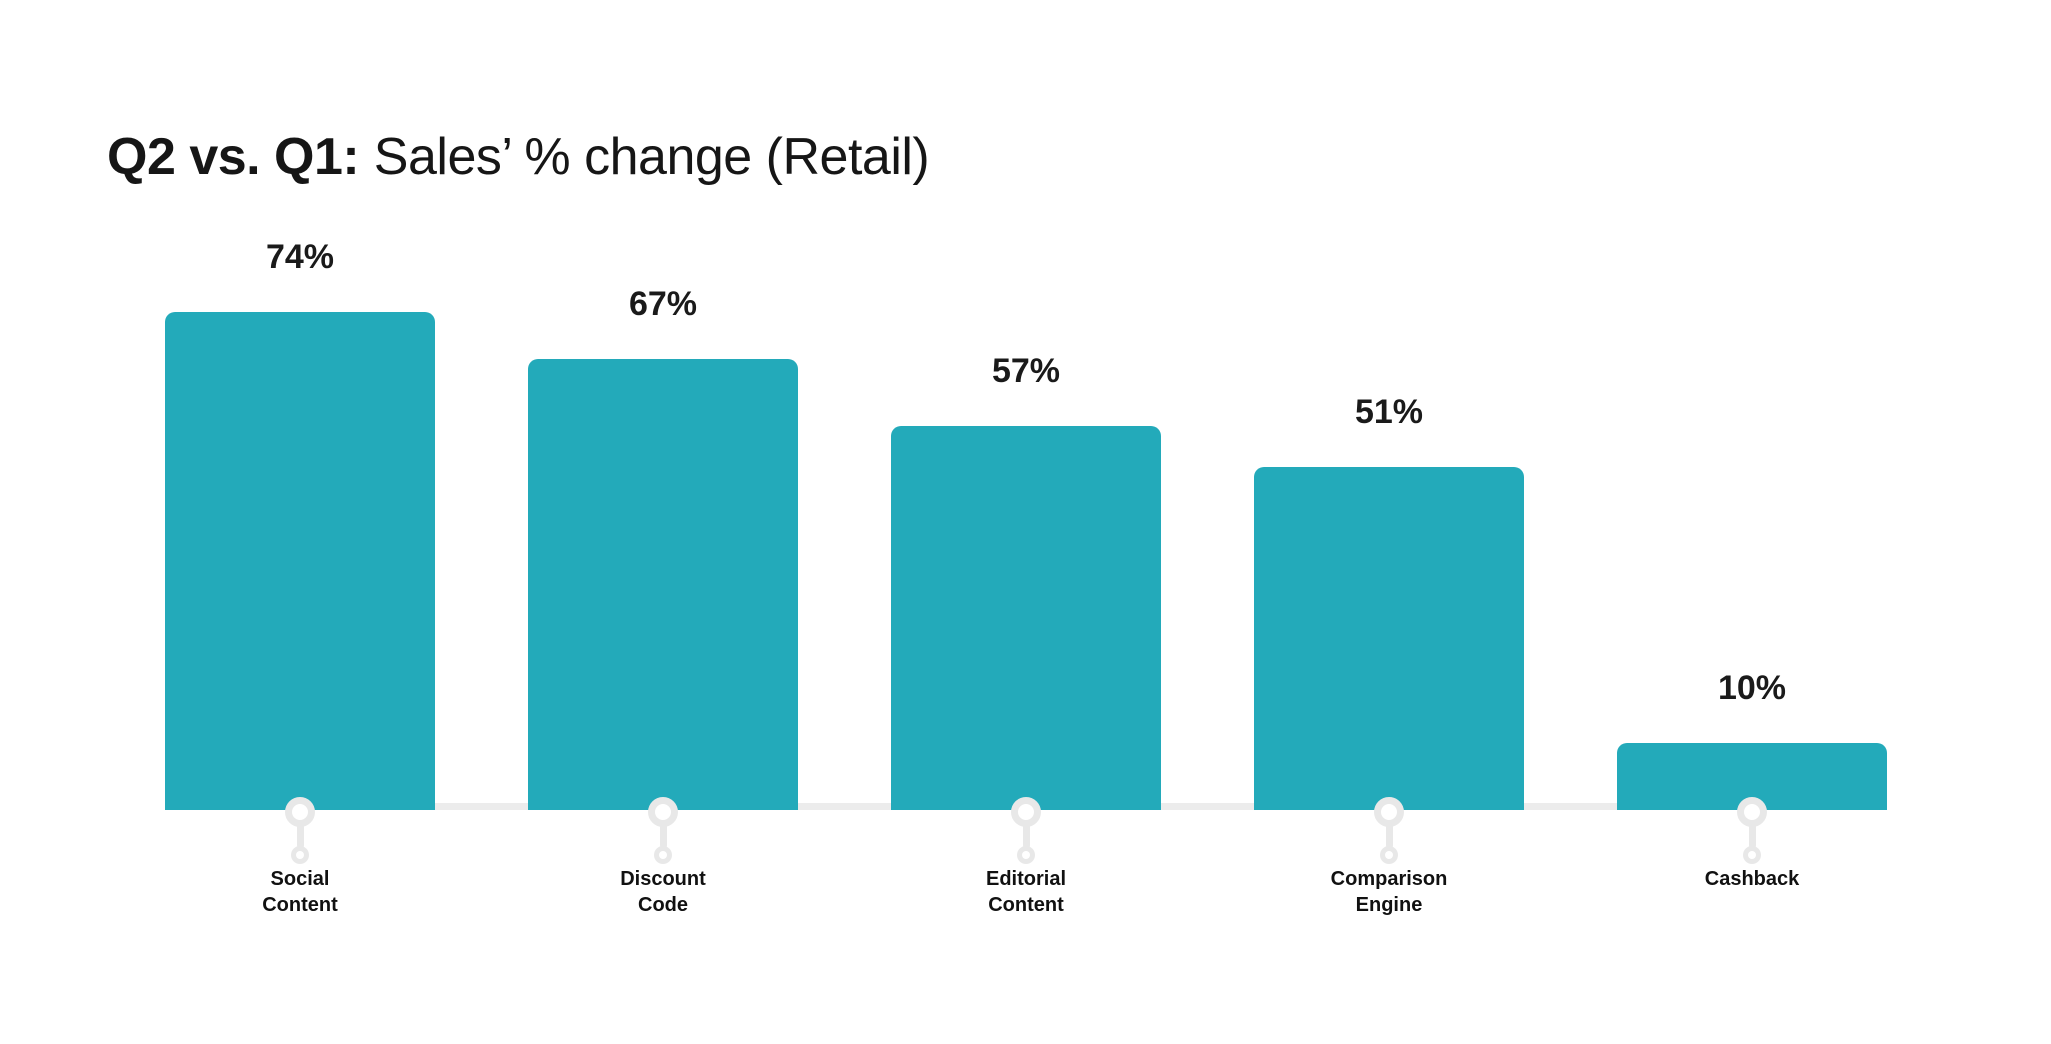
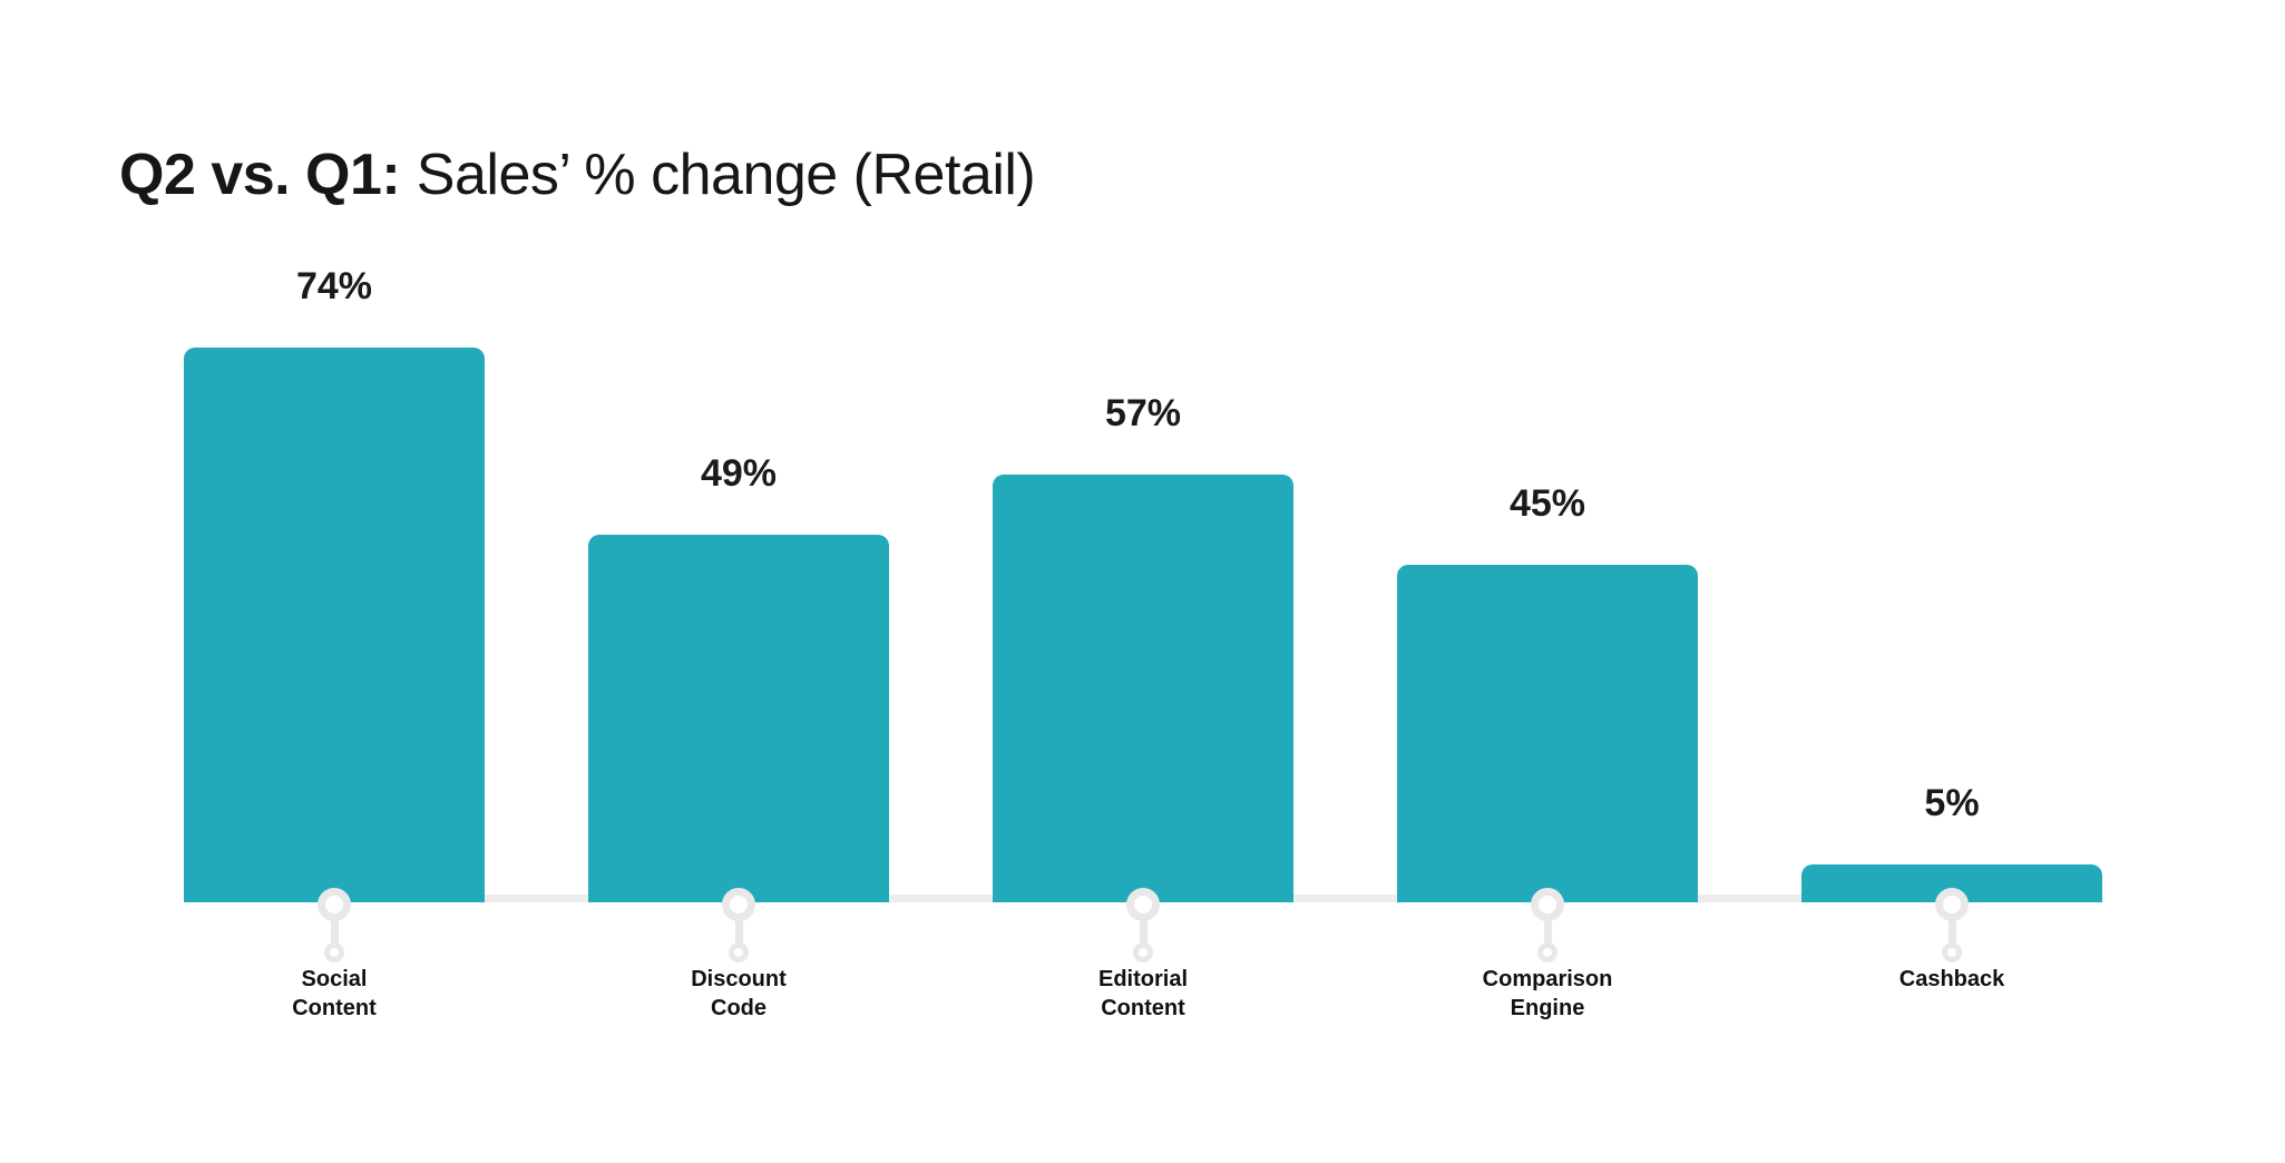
Discount Code: 67% -> 49%
Comparison Engine: 51% -> 45%
Cashback: 10% -> 5%
